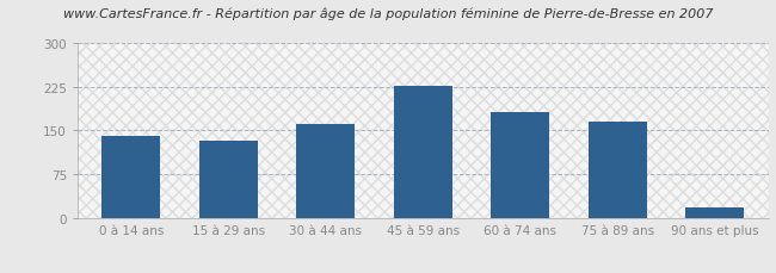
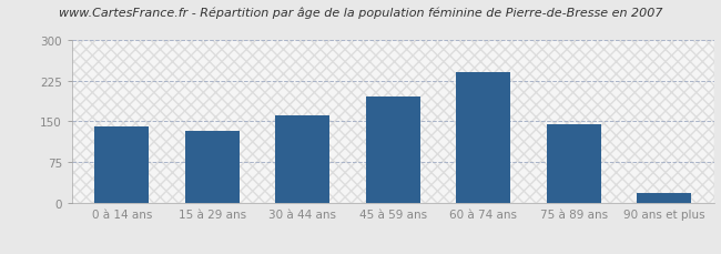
45 à 59 ans: 226 -> 195
60 à 74 ans: 182 -> 240
75 à 89 ans: 166 -> 145
